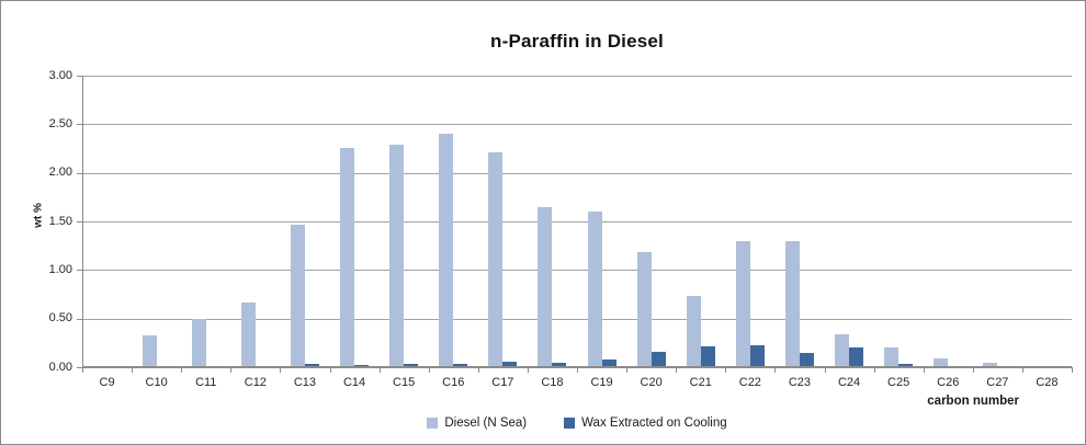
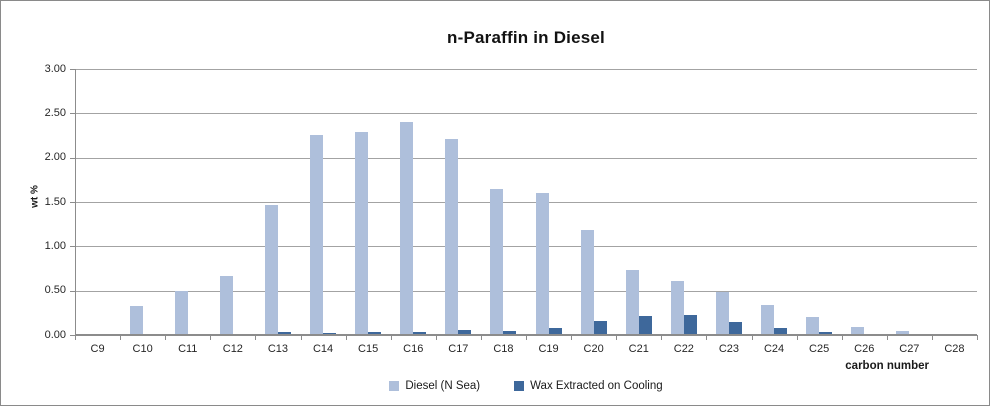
Diesel (N Sea)/C22: 1.3 -> 0.6
Diesel (N Sea)/C23: 1.3 -> 0.5
Wax Extracted on Cooling/C24: 0.2 -> 0.1
